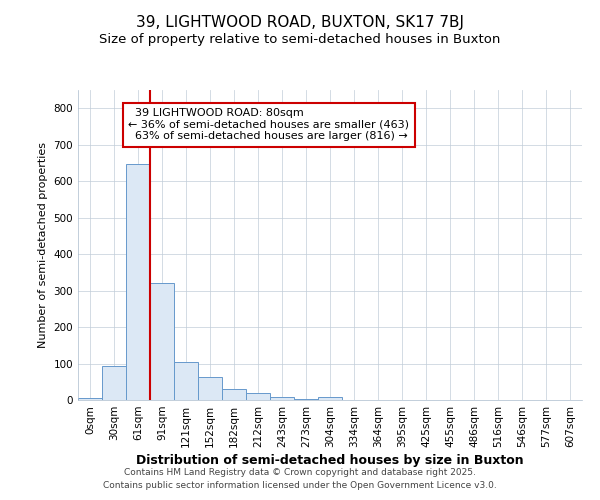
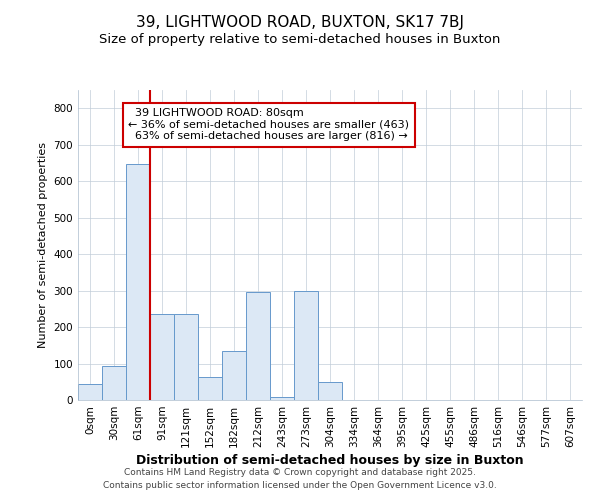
0sqm: 5 -> 45
91sqm: 320 -> 235
121sqm: 105 -> 235
182sqm: 30 -> 135
212sqm: 18 -> 295
273sqm: 2 -> 300
304sqm: 8 -> 50
